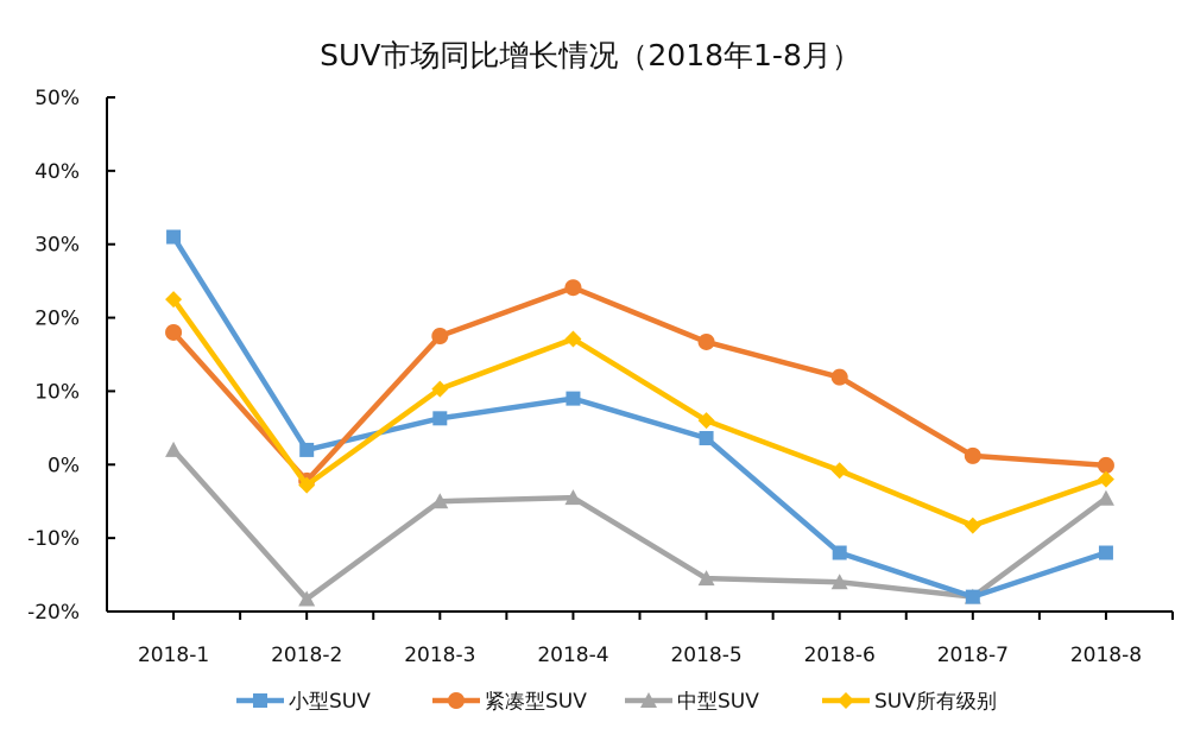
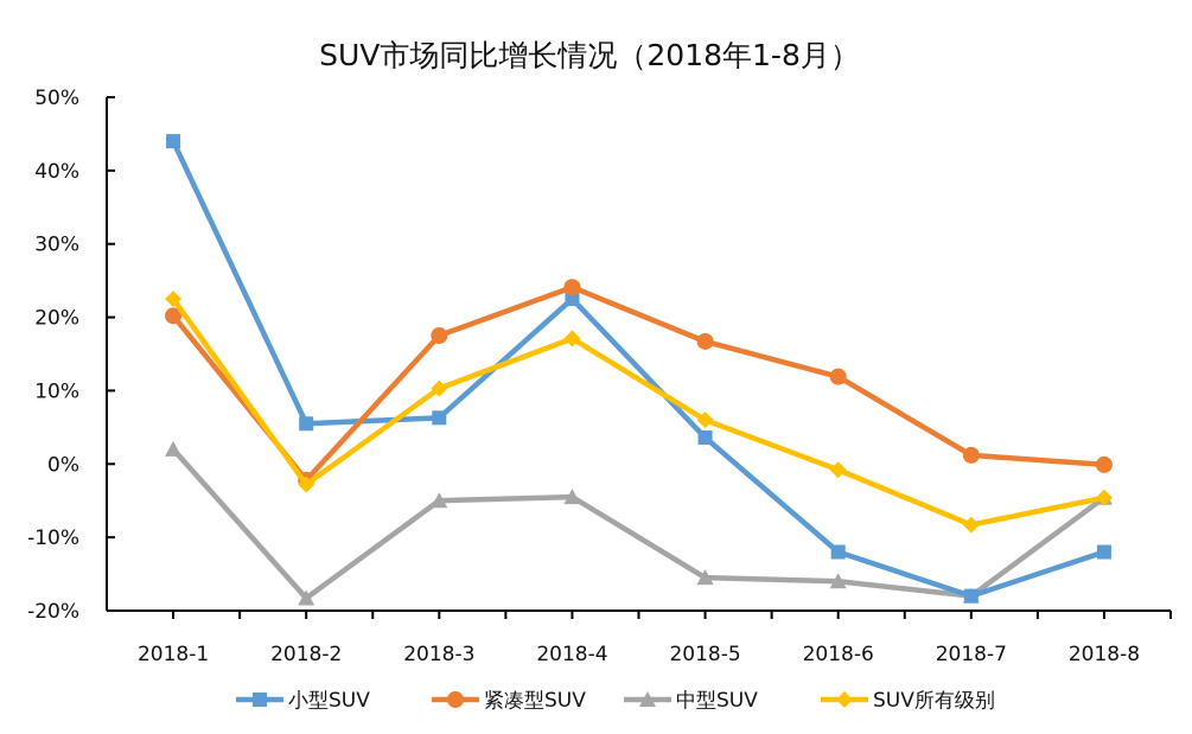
小型SUV/2018-1: 31% -> 44%
紧凑型SUV/2018-1: 18% -> 20%
小型SUV/2018-2: 2% -> 6%
小型SUV/2018-4: 9% -> 22%
SUV所有级别/2018-8: -2% -> -5%
